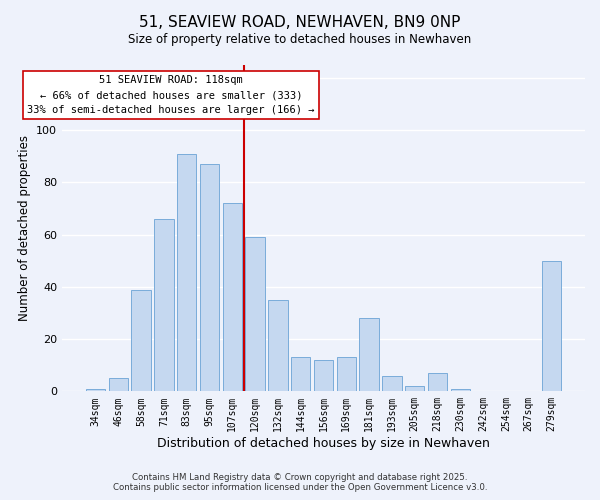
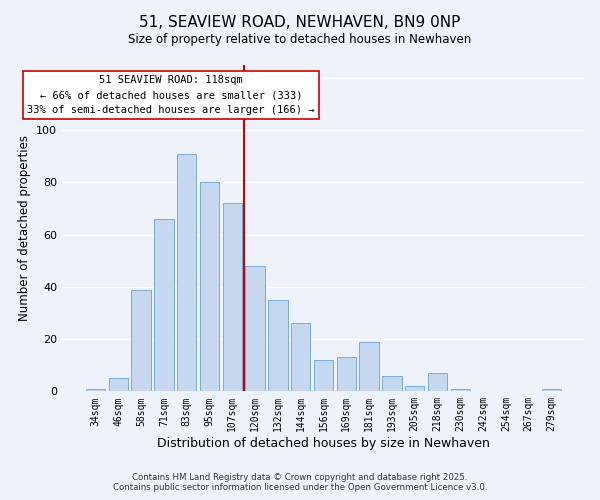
95sqm: 87 -> 80
120sqm: 59 -> 48
144sqm: 13 -> 26
181sqm: 28 -> 19
279sqm: 50 -> 1
